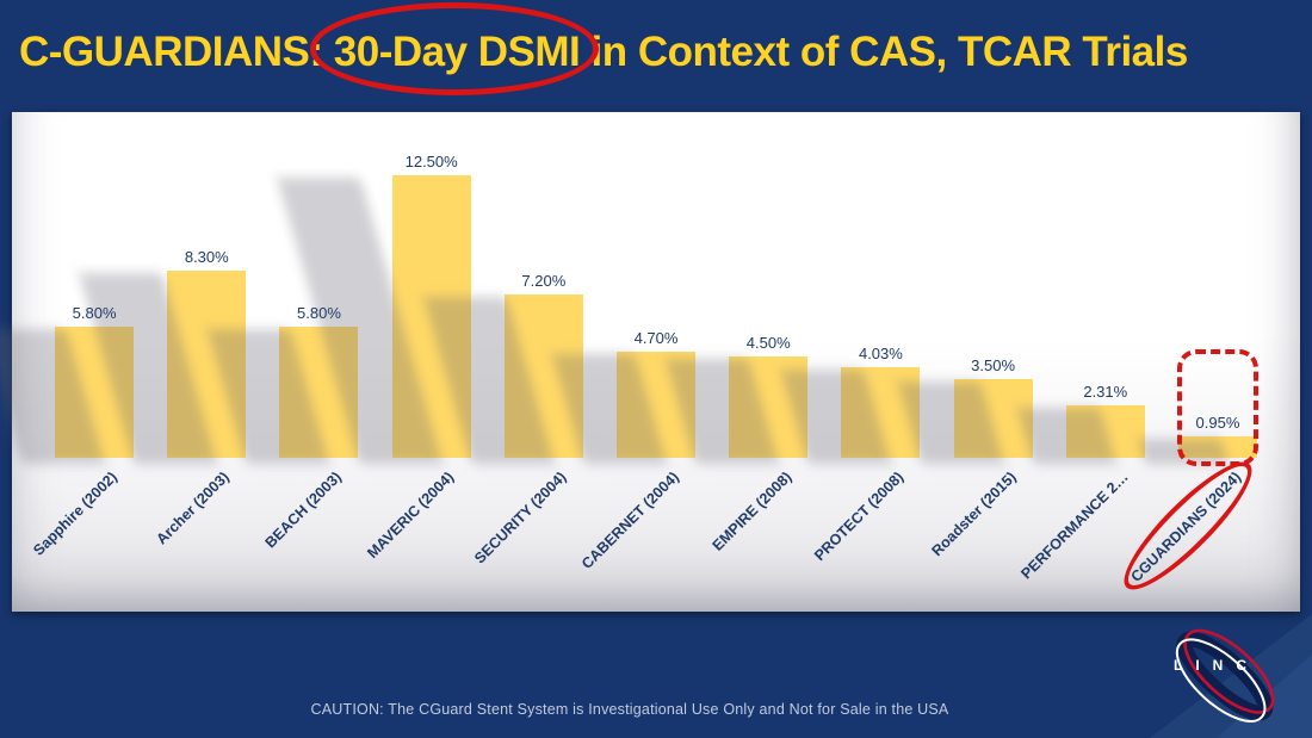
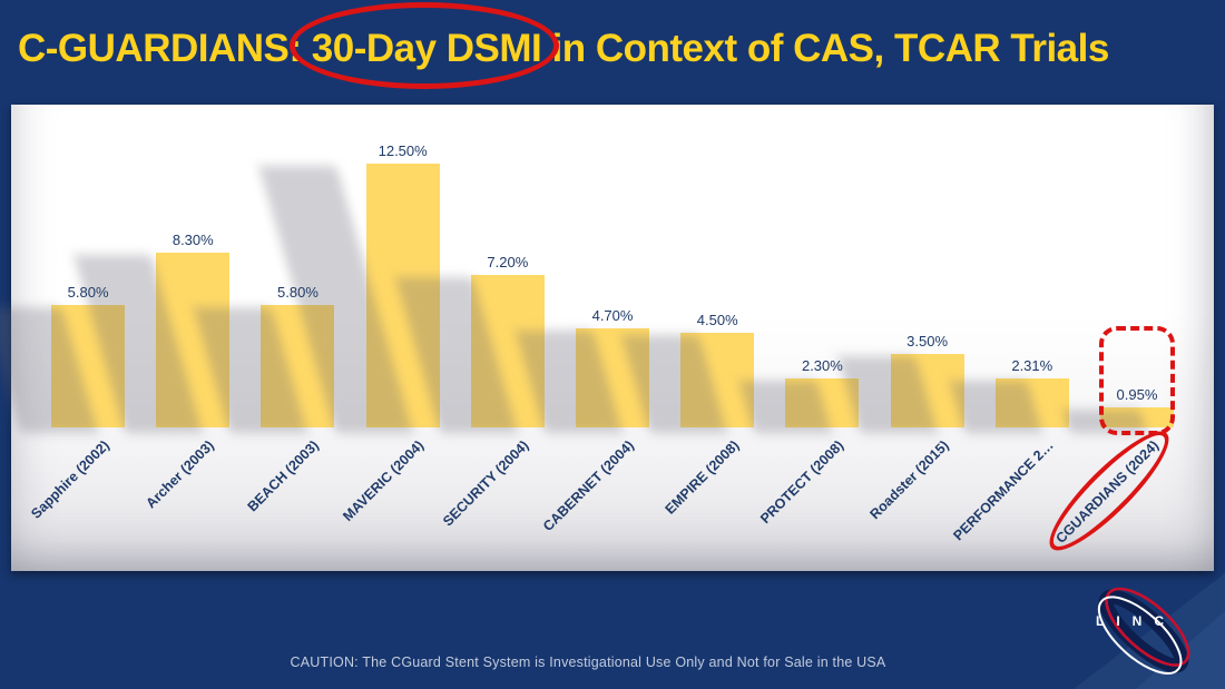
PROTECT (2008): 4.03% -> 2.30%
